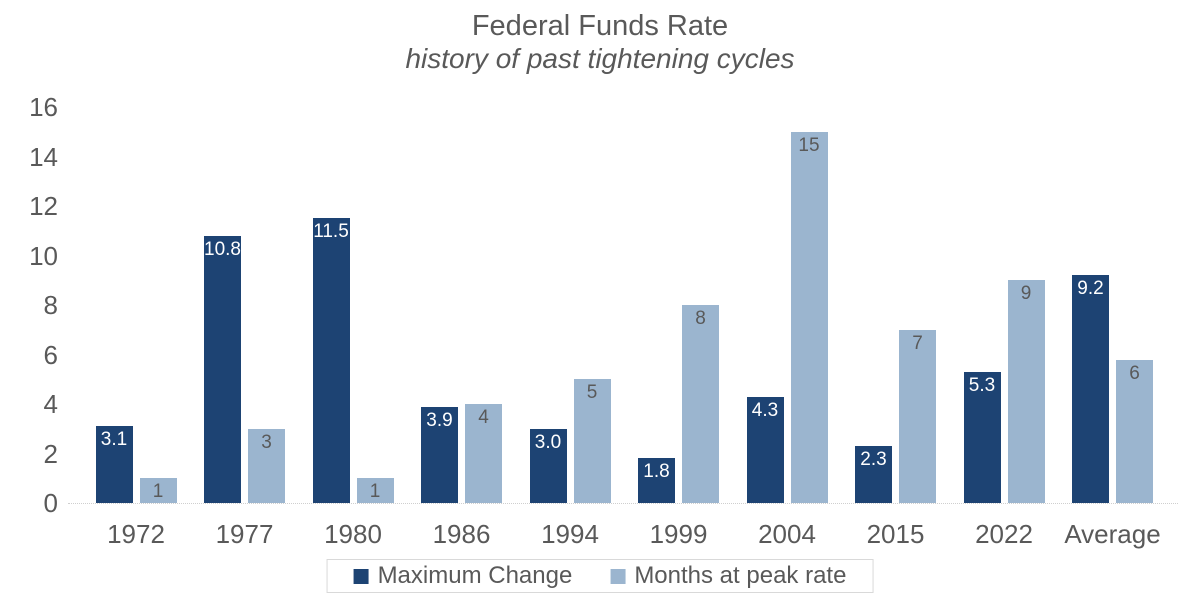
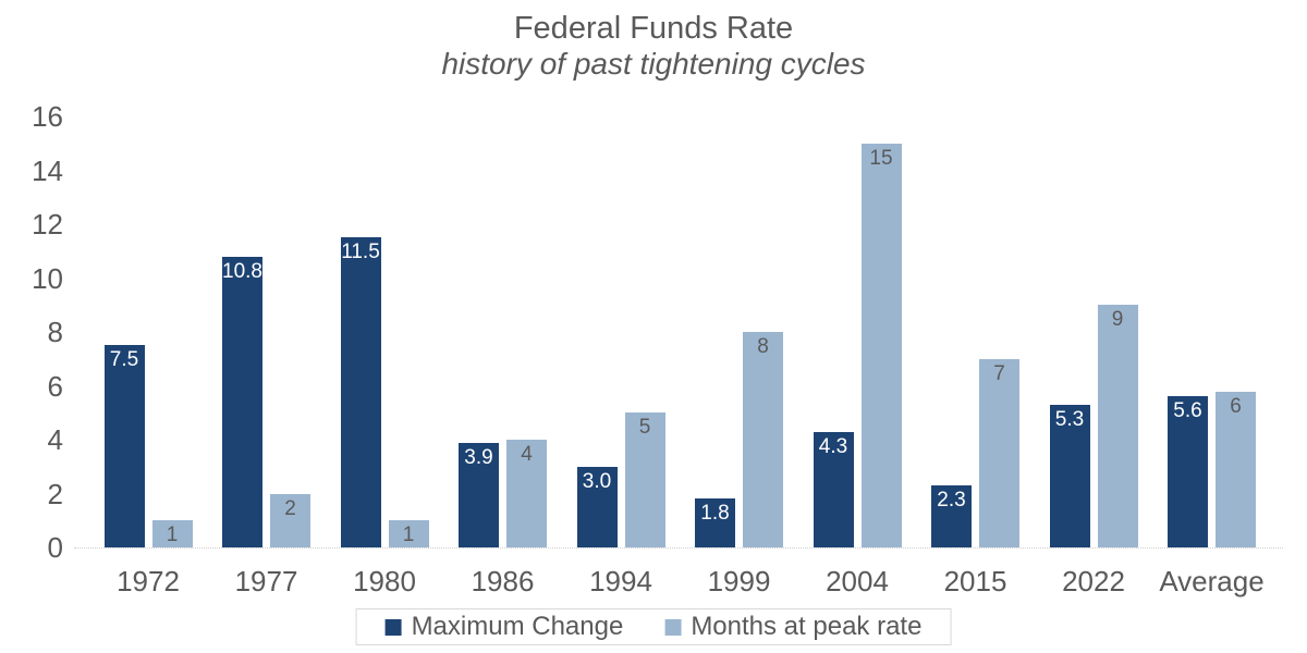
Maximum Change/1972: 3.1 -> 7.5
Months at peak rate/1977: 3 -> 2
Maximum Change/Average: 9.2 -> 5.6
